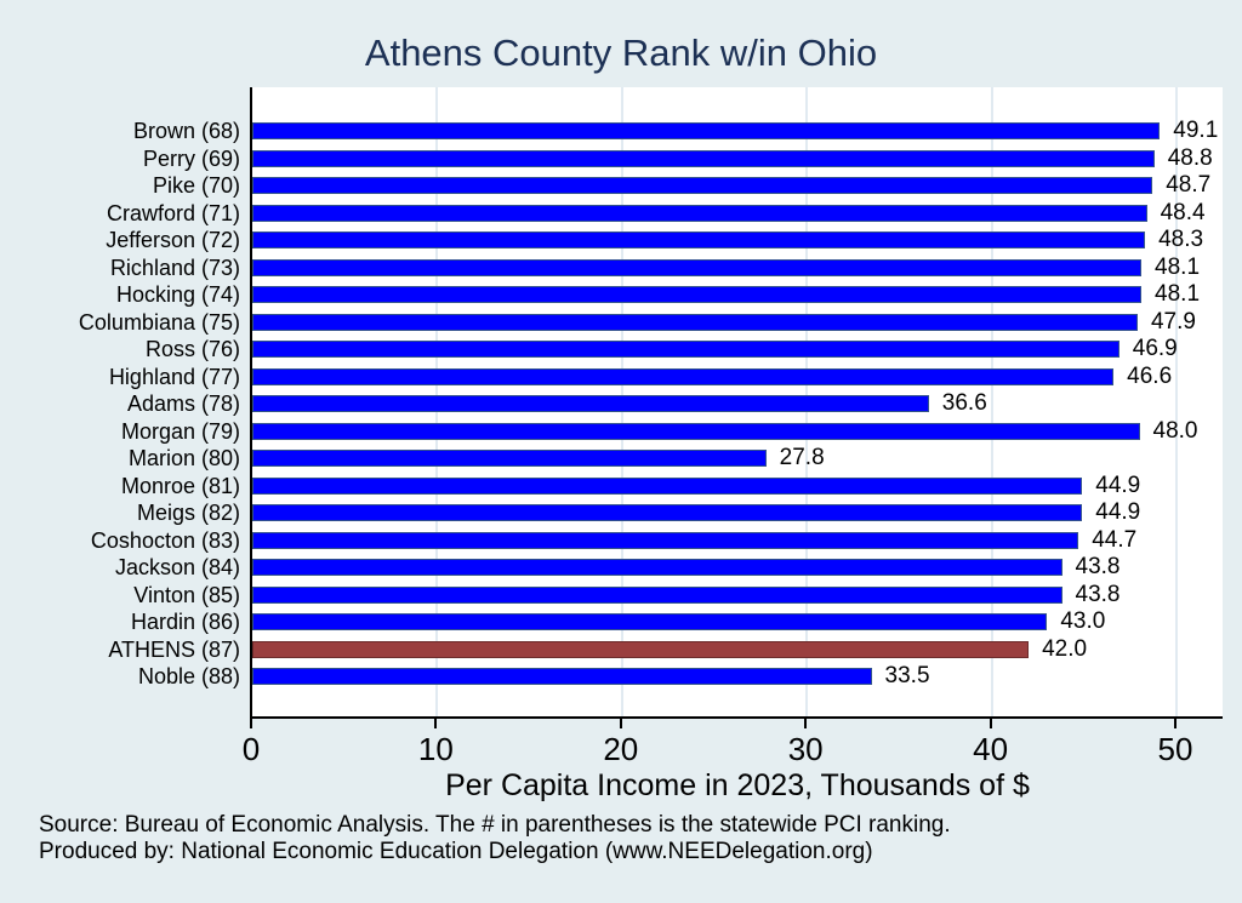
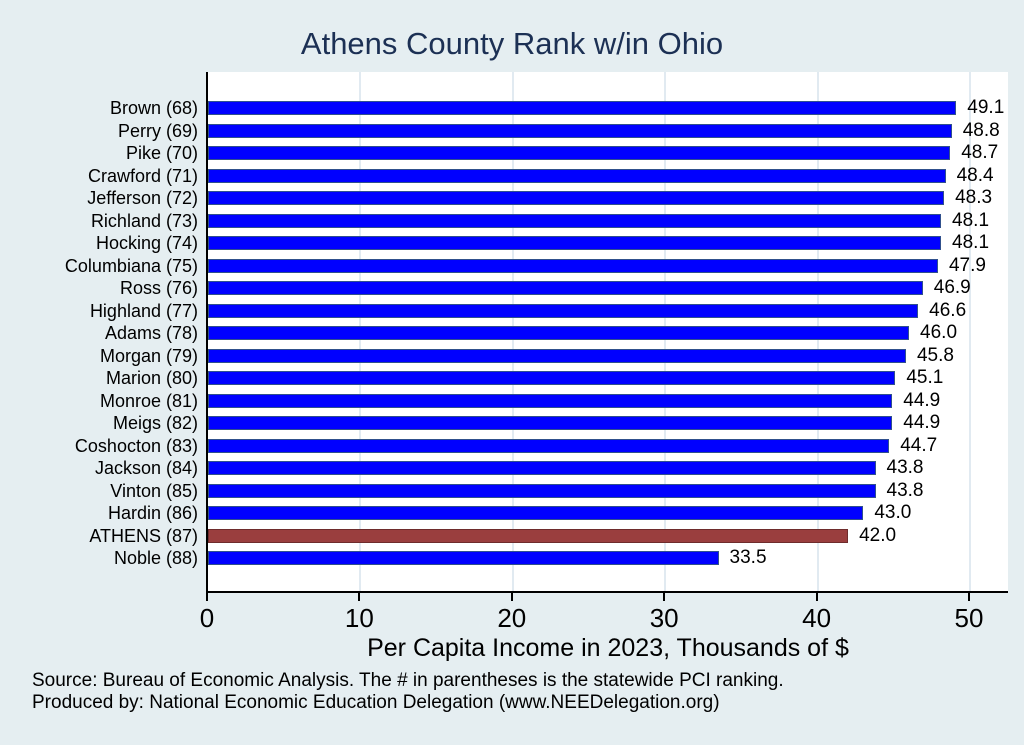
Adams (78): 36.6 -> 46.0
Morgan (79): 48.0 -> 45.8
Marion (80): 27.8 -> 45.1
